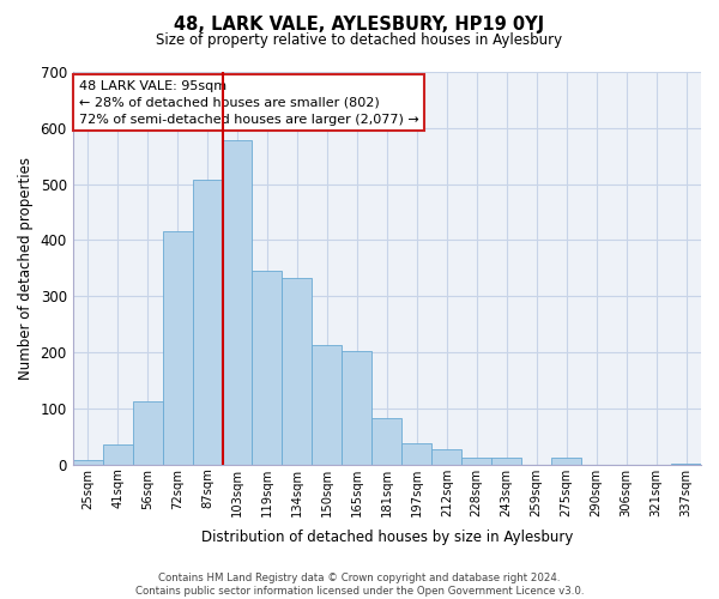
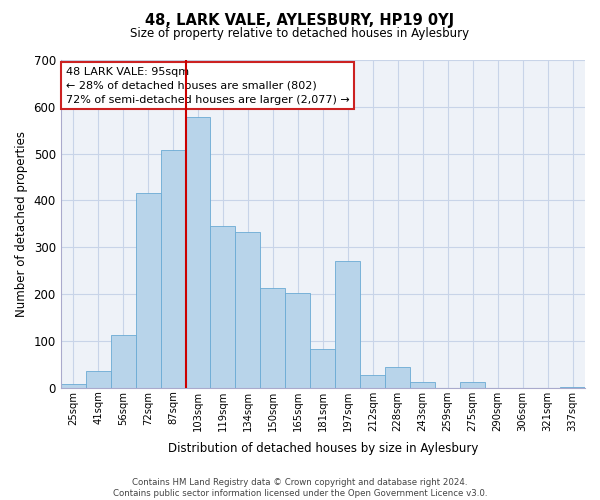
197sqm: 37 -> 270
228sqm: 12 -> 45
